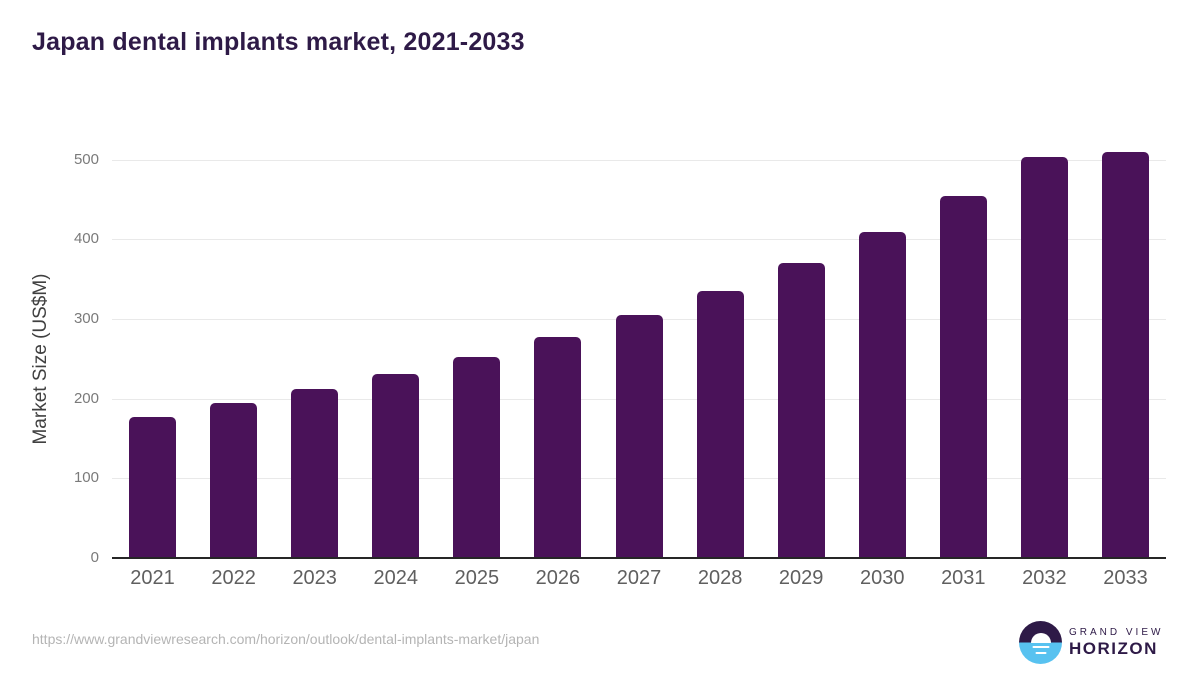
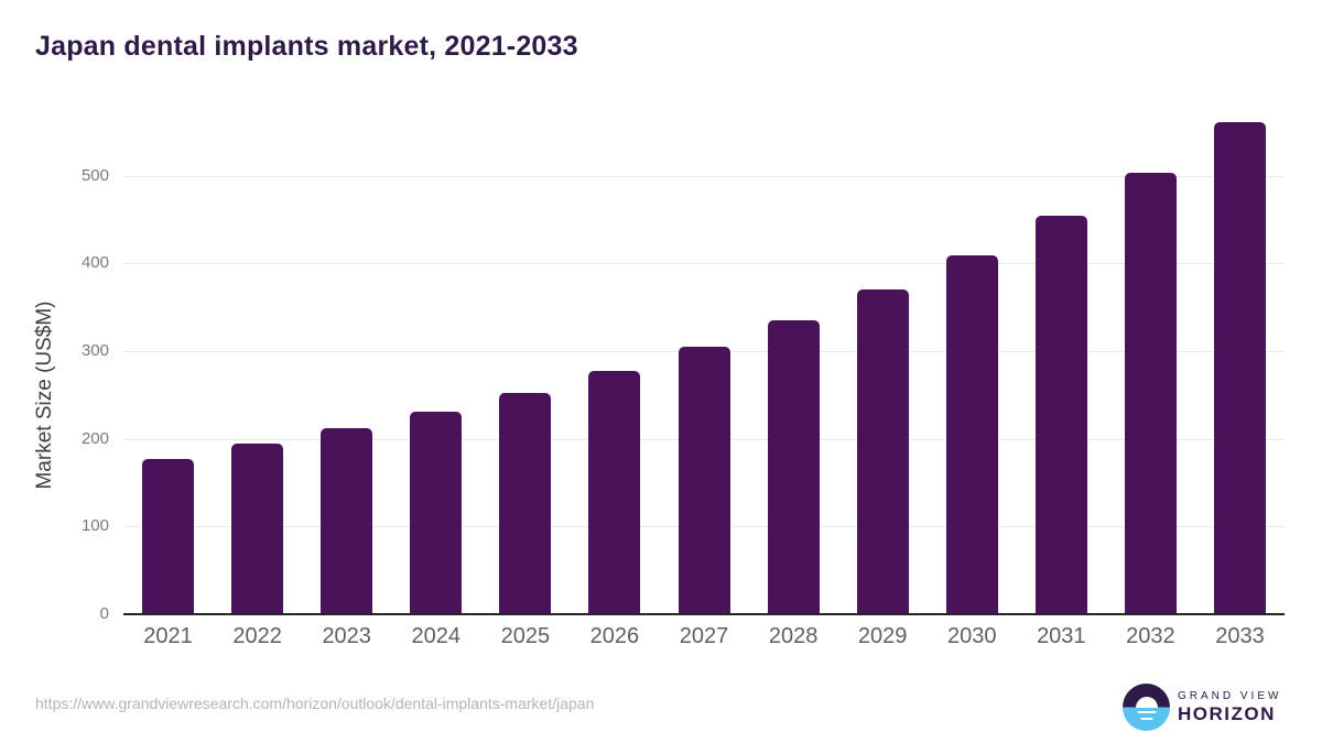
2033: 510 -> 560
